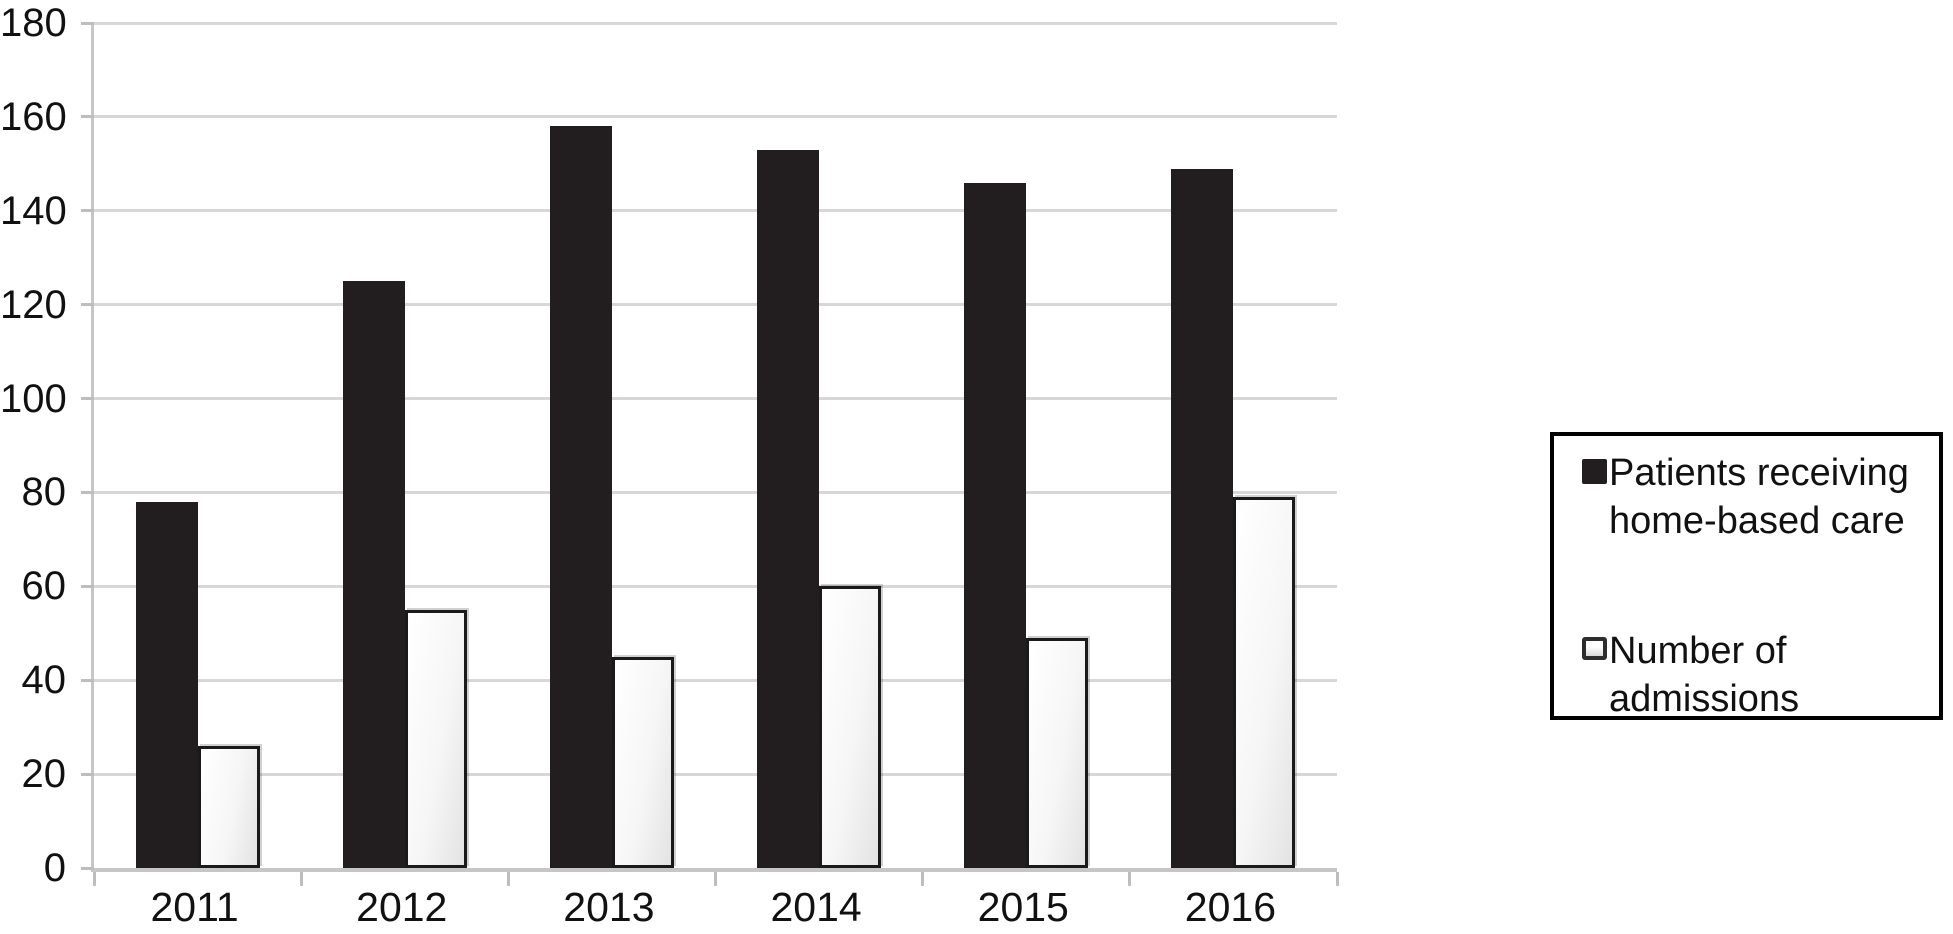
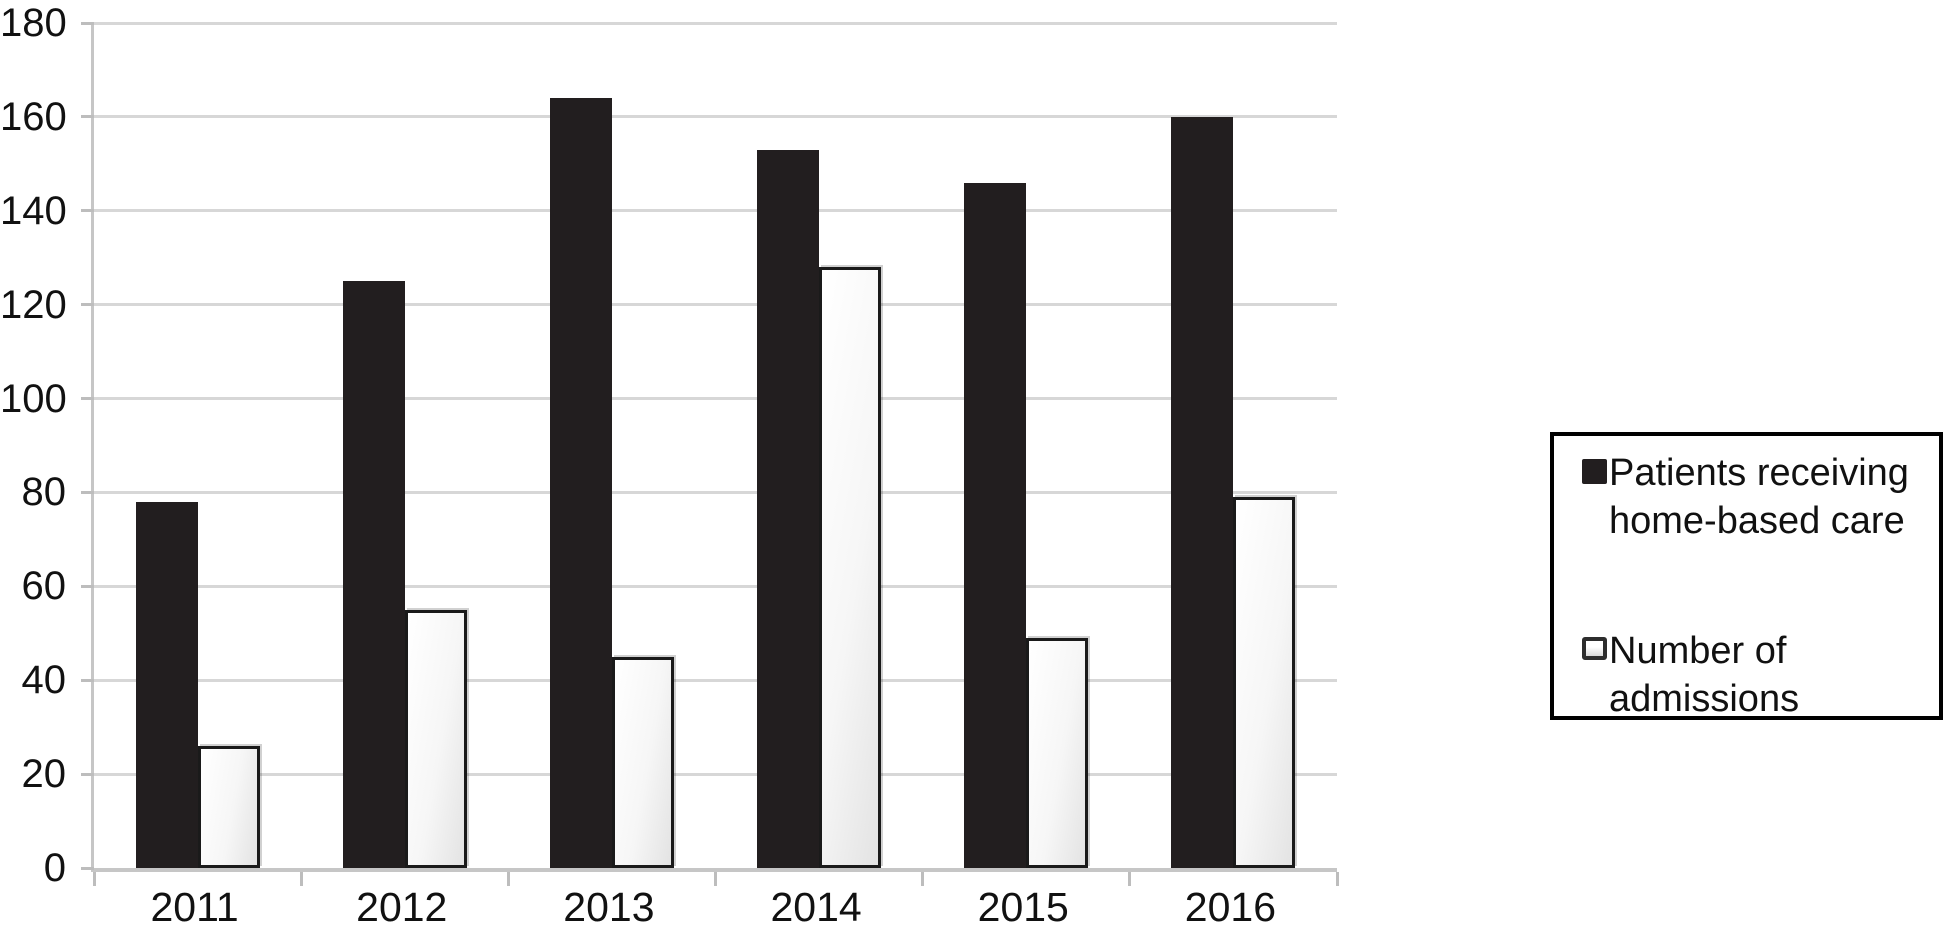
Patients receiving home-based care/2013: 158 -> 164
Number of admissions/2014: 60 -> 128
Patients receiving home-based care/2016: 149 -> 160
